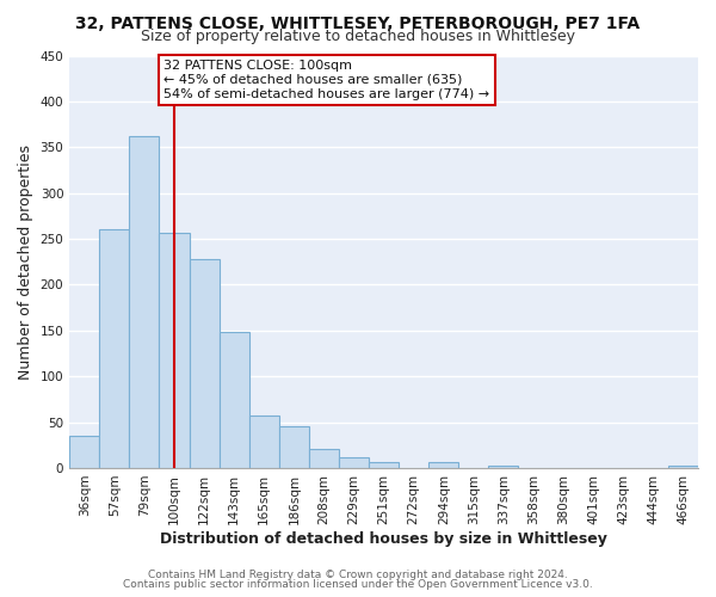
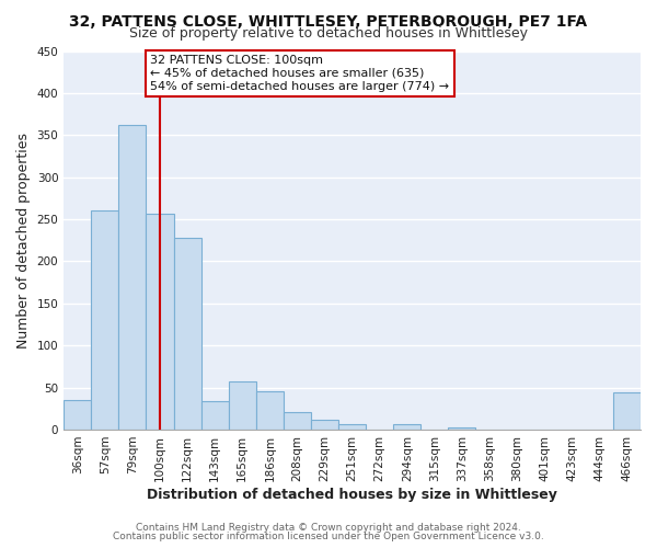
143sqm: 148 -> 34
466sqm: 2 -> 44
